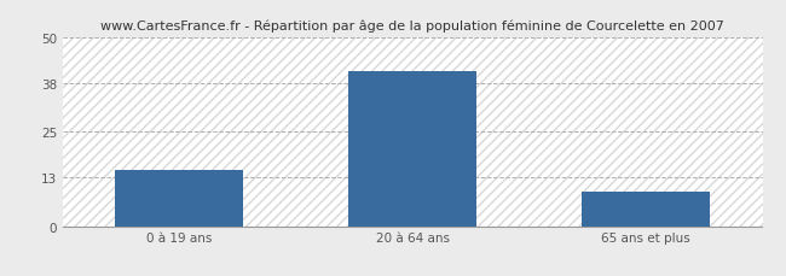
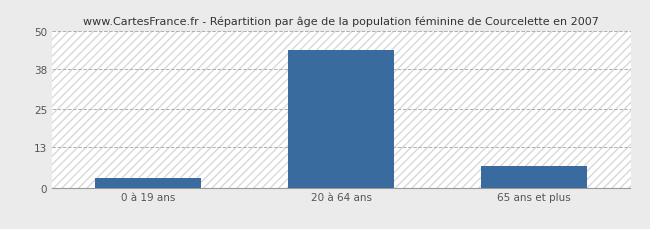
0 à 19 ans: 15 -> 3
20 à 64 ans: 41 -> 44
65 ans et plus: 9 -> 7
